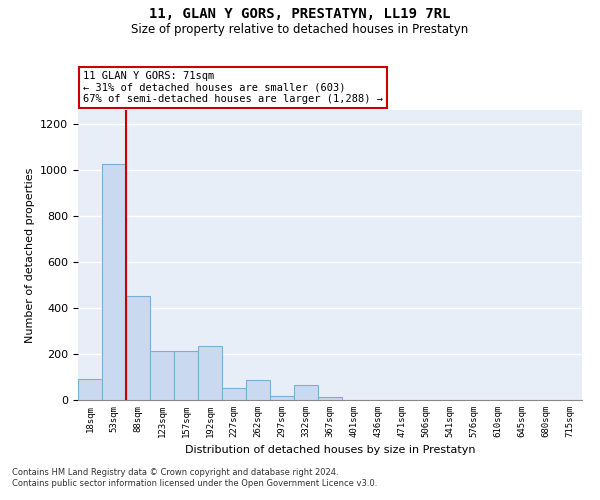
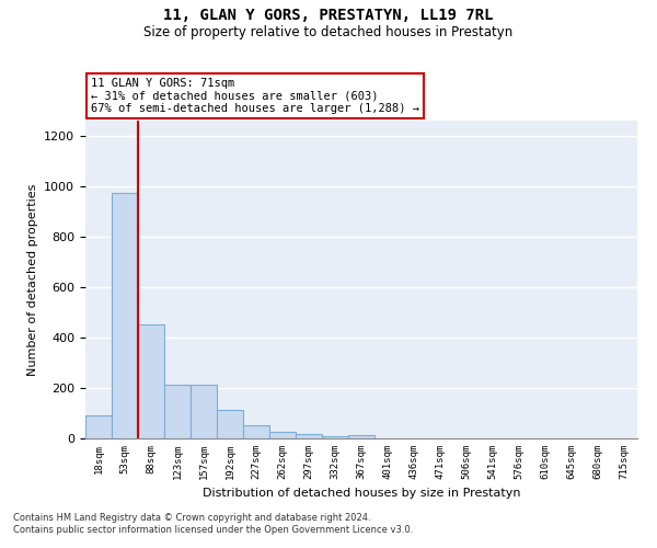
53sqm: 1025 -> 975
192sqm: 235 -> 115
262sqm: 85 -> 25
332sqm: 65 -> 10
